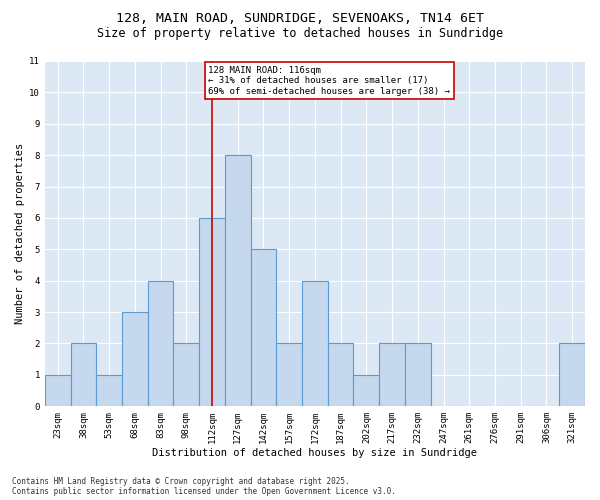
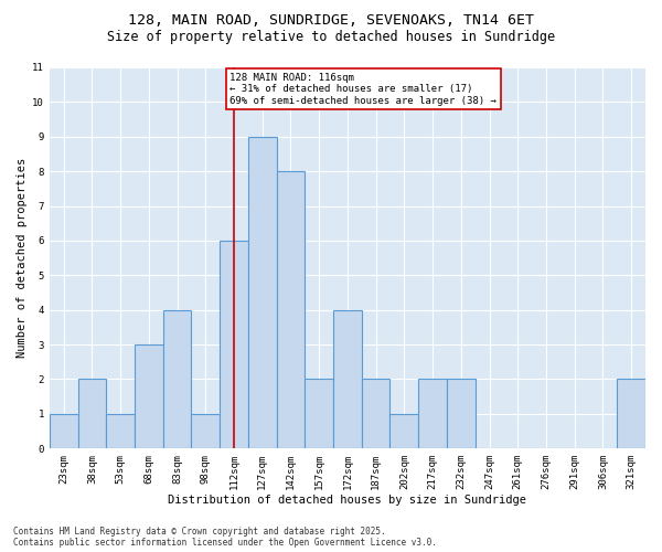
98sqm: 2 -> 1
127sqm: 8 -> 9
142sqm: 5 -> 8
